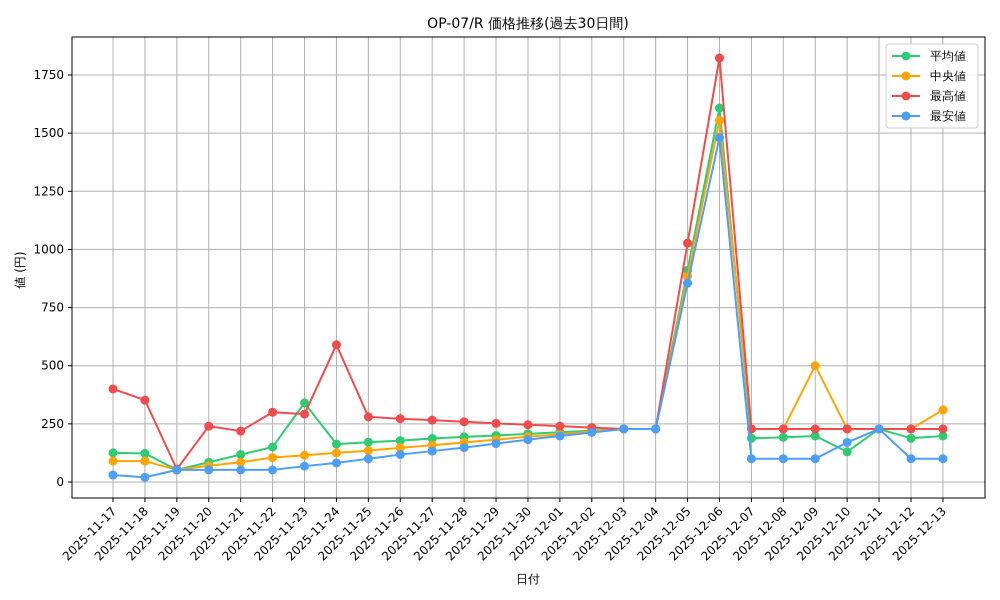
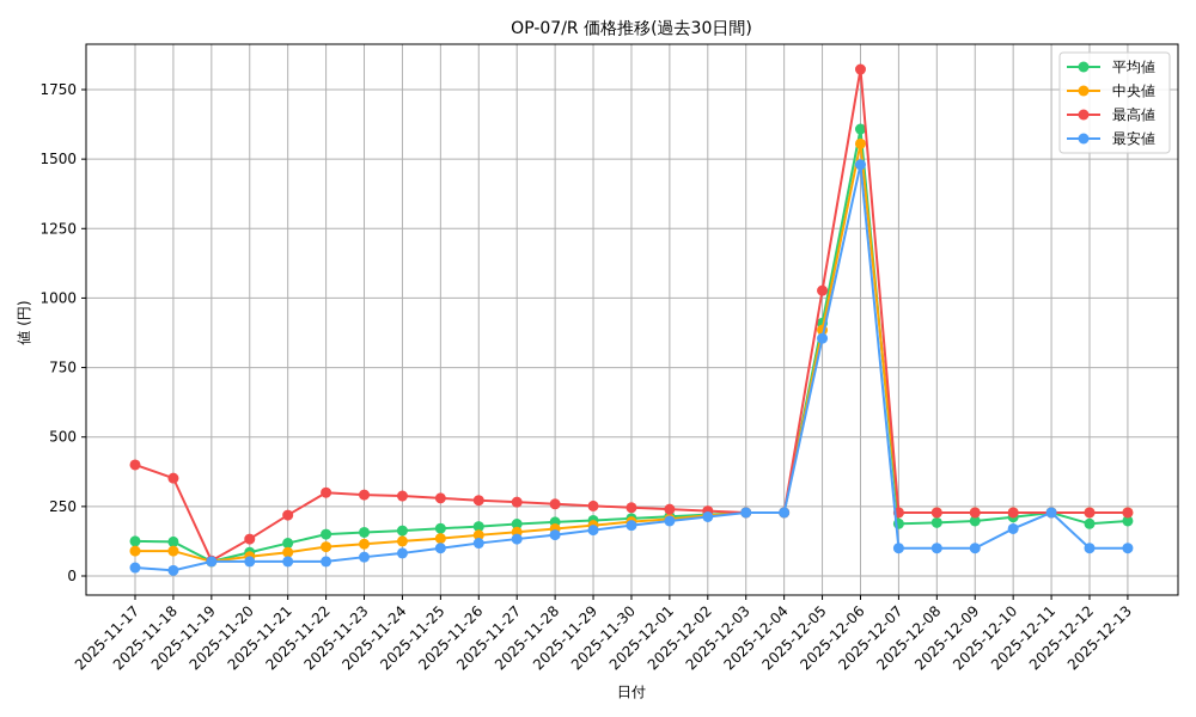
最高値/2025-11-20: 240 -> 130
平均値/2025-11-23: 340 -> 160
最高値/2025-11-24: 590 -> 290
中央値/2025-12-09: 500 -> 230
平均値/2025-12-10: 130 -> 210
中央値/2025-12-13: 310 -> 230
